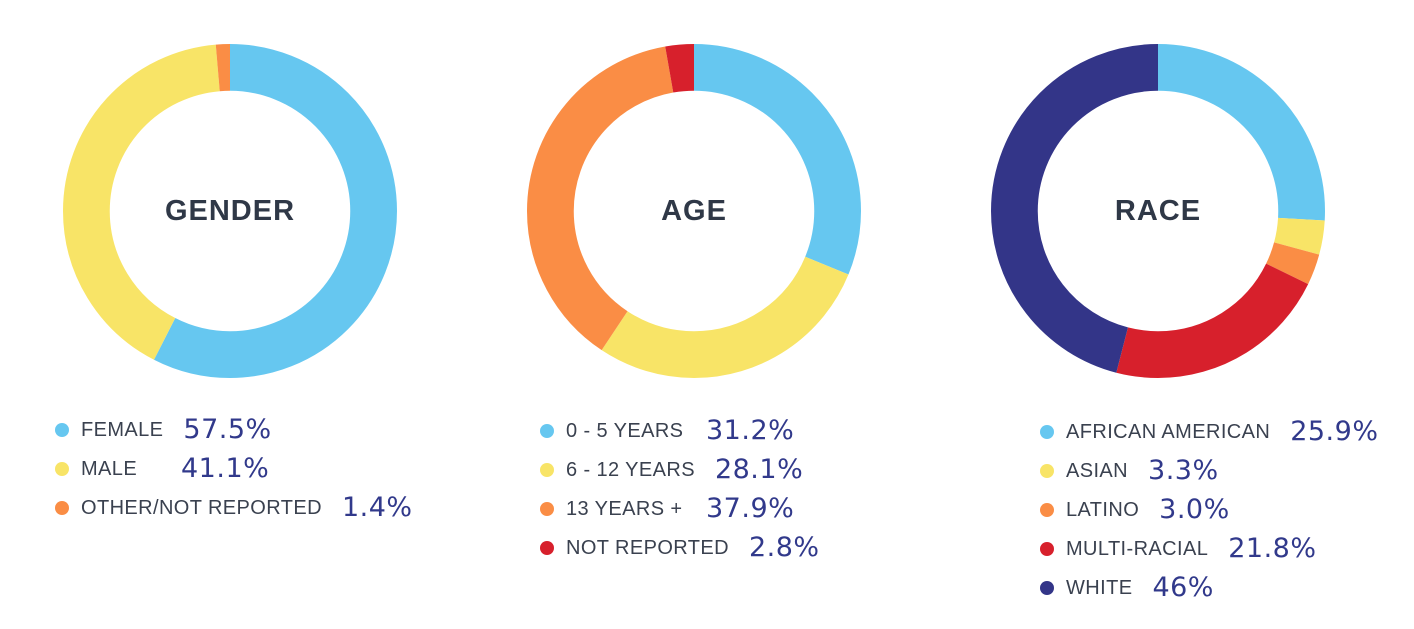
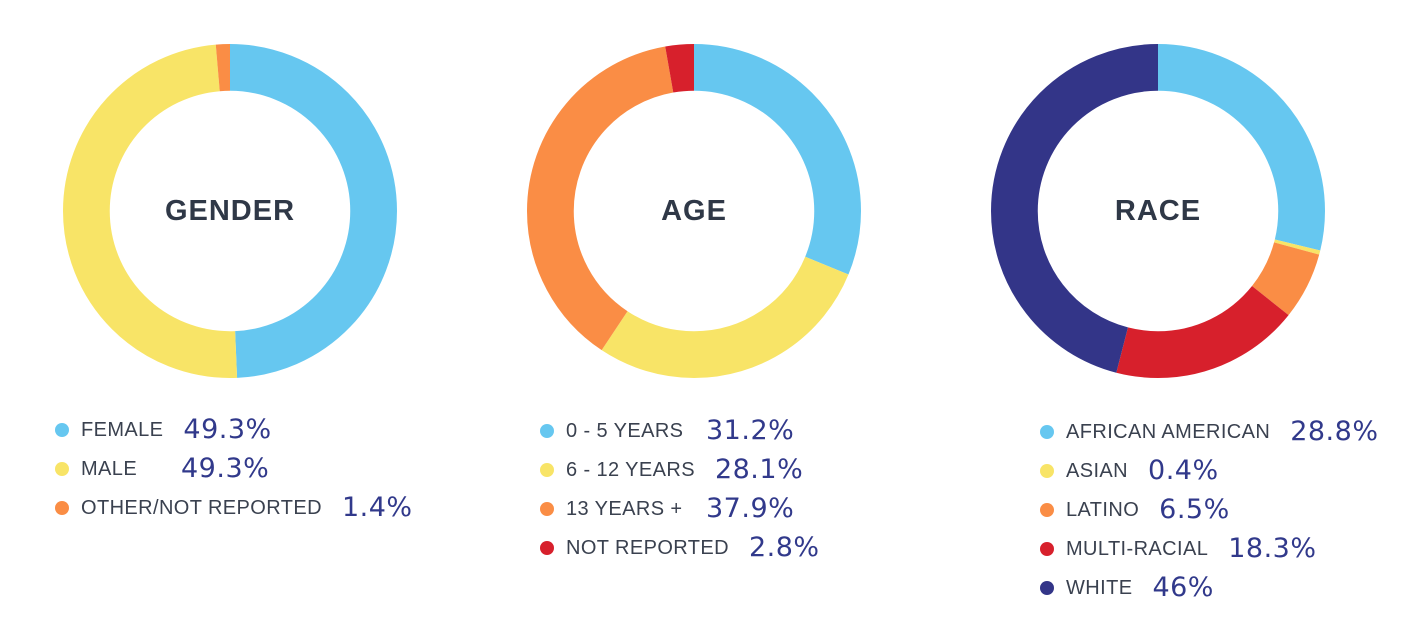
GENDER/FEMALE: 57.5% -> 49.3%
GENDER/MALE: 41.1% -> 49.3%
RACE/AFRICAN AMERICAN: 25.9% -> 28.8%
RACE/ASIAN: 3.3% -> 0.4%
RACE/LATINO: 3.0% -> 6.5%
RACE/MULTI-RACIAL: 21.8% -> 18.3%
